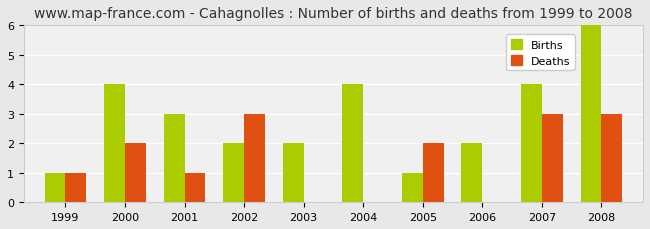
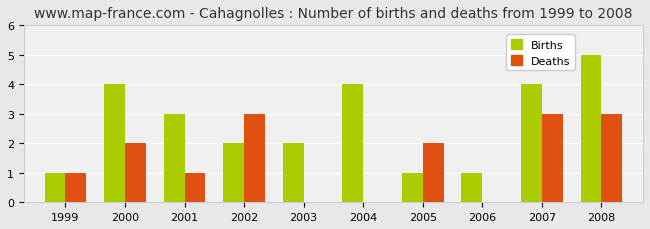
Births/2006: 2 -> 1
Births/2008: 6 -> 5
